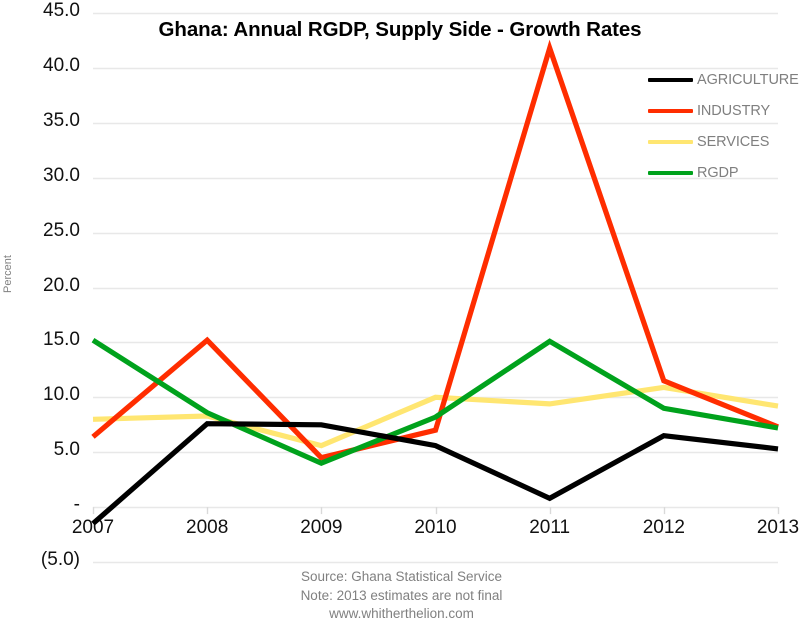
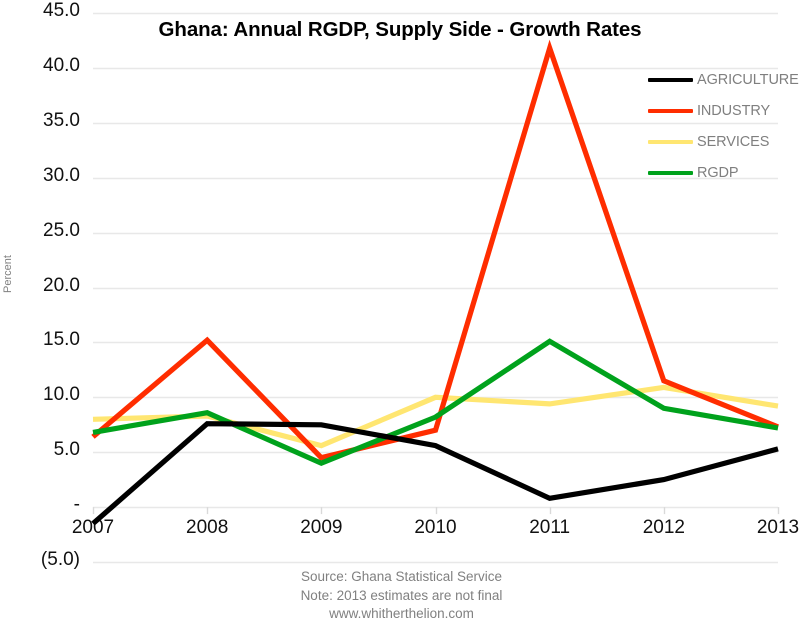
RGDP/2007: 15.2 -> 6.8
AGRICULTURE/2012: 6.5 -> 2.5
